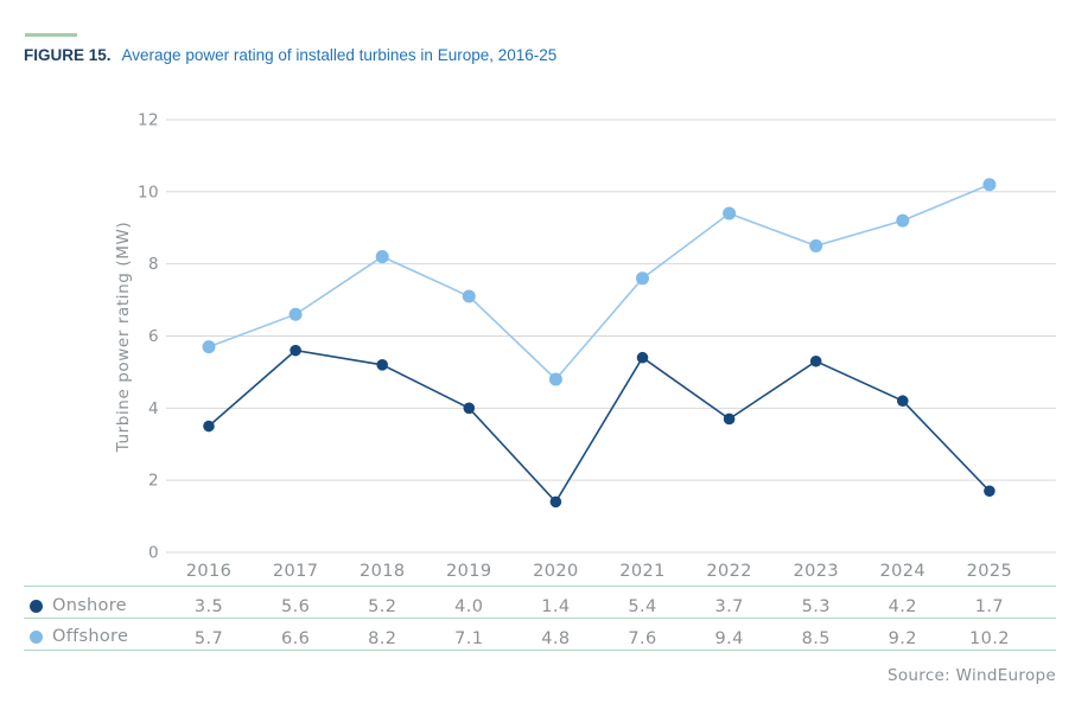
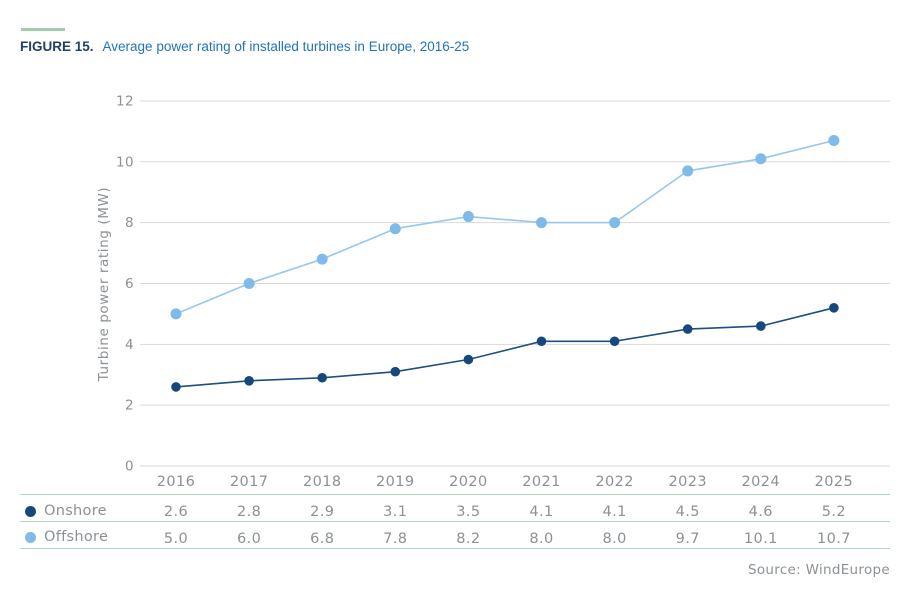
Onshore/2016: 3.5 -> 2.6
Offshore/2016: 5.7 -> 5.0
Onshore/2017: 5.6 -> 2.8
Offshore/2017: 6.6 -> 6.0
Onshore/2018: 5.2 -> 2.9
Offshore/2018: 8.2 -> 6.8
Onshore/2019: 4.0 -> 3.1
Offshore/2019: 7.1 -> 7.8
Onshore/2020: 1.4 -> 3.5
Offshore/2020: 4.8 -> 8.2
Onshore/2021: 5.4 -> 4.1
Offshore/2021: 7.6 -> 8.0
Onshore/2022: 3.7 -> 4.1
Offshore/2022: 9.4 -> 8.0
Onshore/2023: 5.3 -> 4.5
Offshore/2023: 8.5 -> 9.7
Onshore/2024: 4.2 -> 4.6
Offshore/2024: 9.2 -> 10.1
Onshore/2025: 1.7 -> 5.2
Offshore/2025: 10.2 -> 10.7
